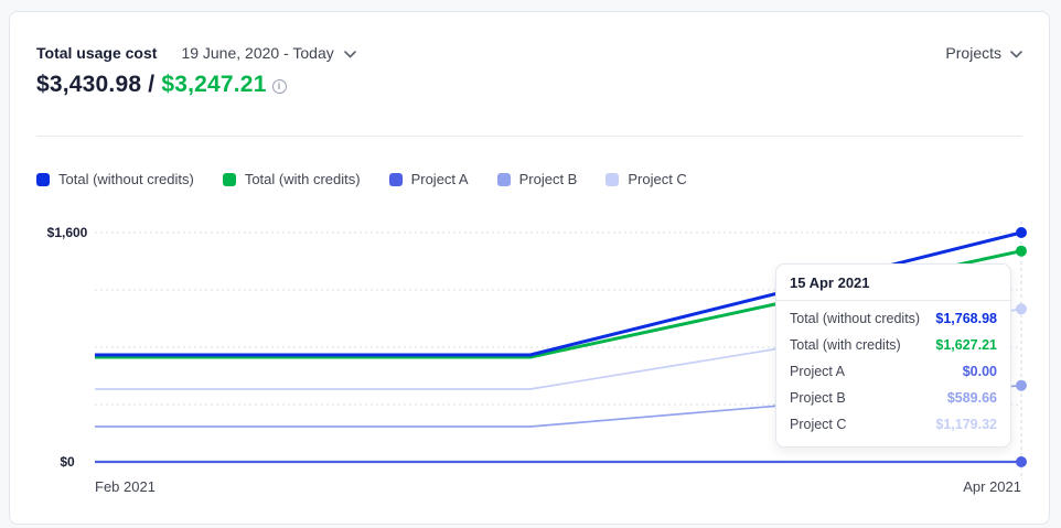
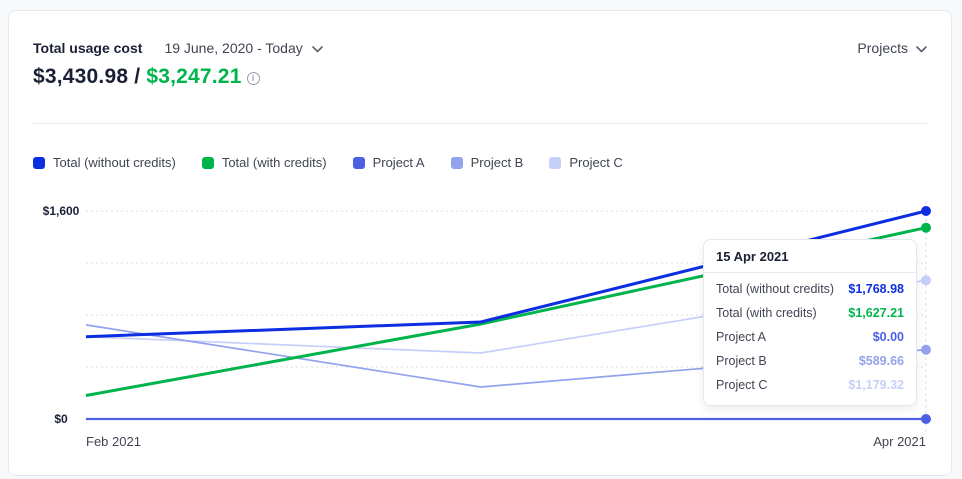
Total (without credits)/Feb 2021: $800 -> $700
Total (with credits)/Feb 2021: $800 -> $200
Project B/Feb 2021: $300 -> $800
Project C/Feb 2021: $600 -> $700
